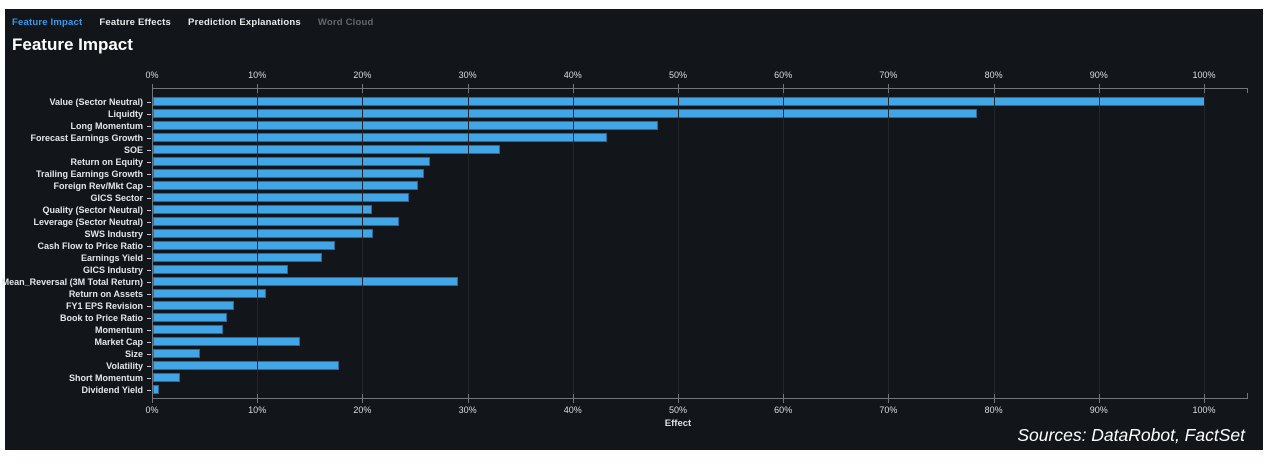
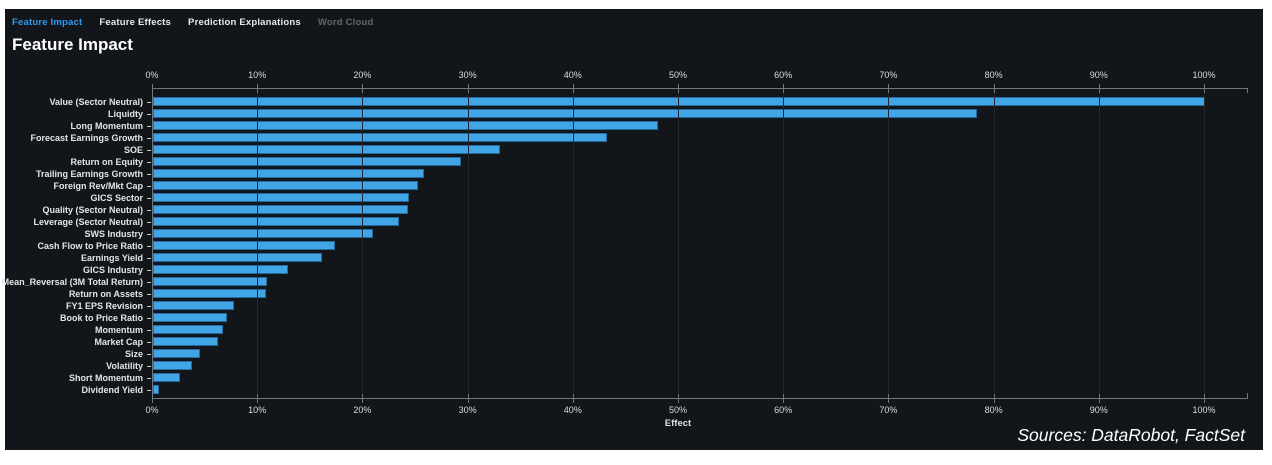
Return on Equity: 26.3% -> 29.3%
Quality (Sector Neutral): 20.8% -> 24.2%
Mean_Reversal (3M Total Return): 29.0% -> 10.8%
Market Cap: 14.0% -> 6.2%
Volatility: 17.7% -> 3.7%
